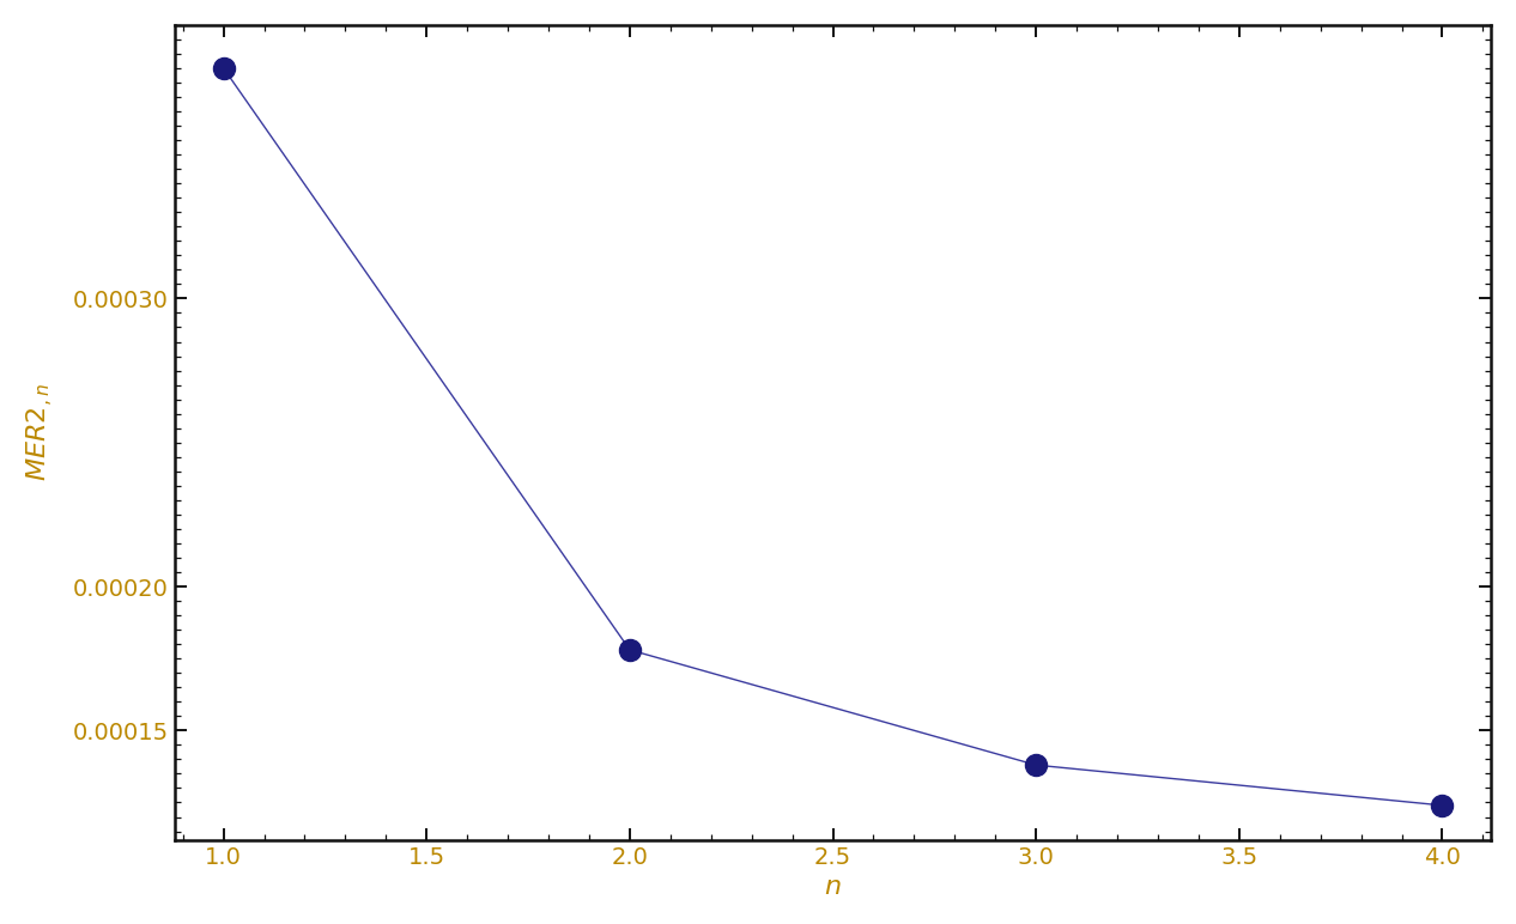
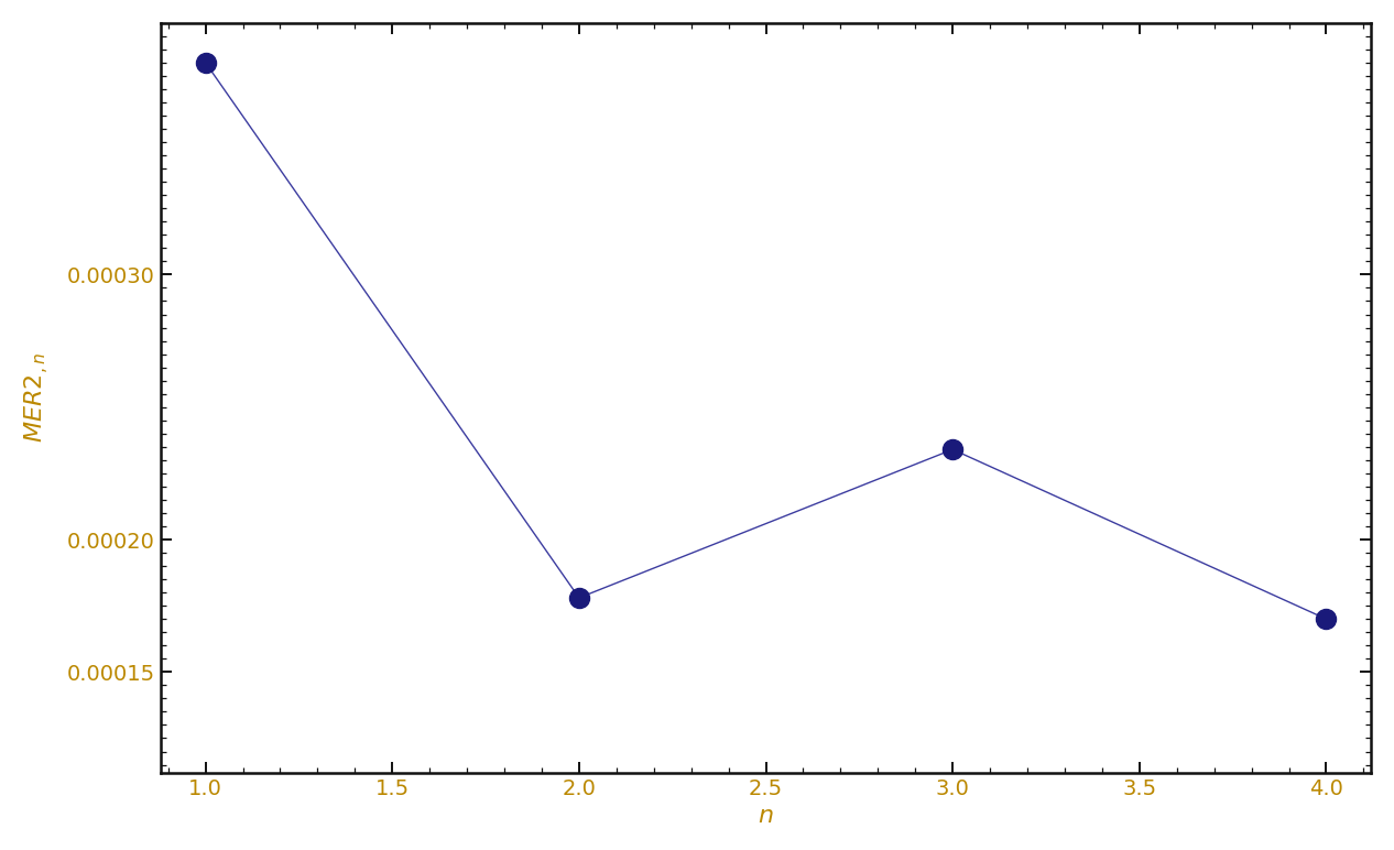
3.0: 0.000138 -> 0.000234
4.0: 0.000124 -> 0.000170
